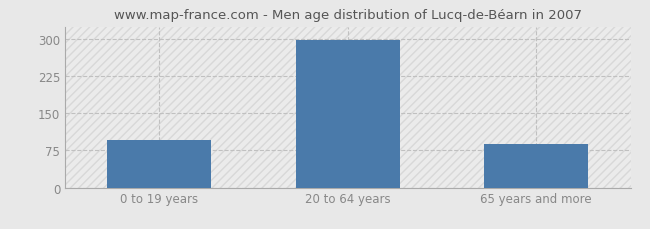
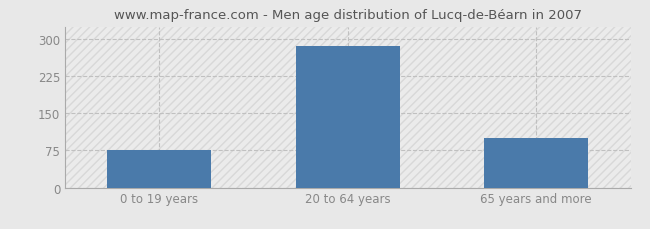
0 to 19 years: 96 -> 75
20 to 64 years: 297 -> 285
65 years and more: 88 -> 100
